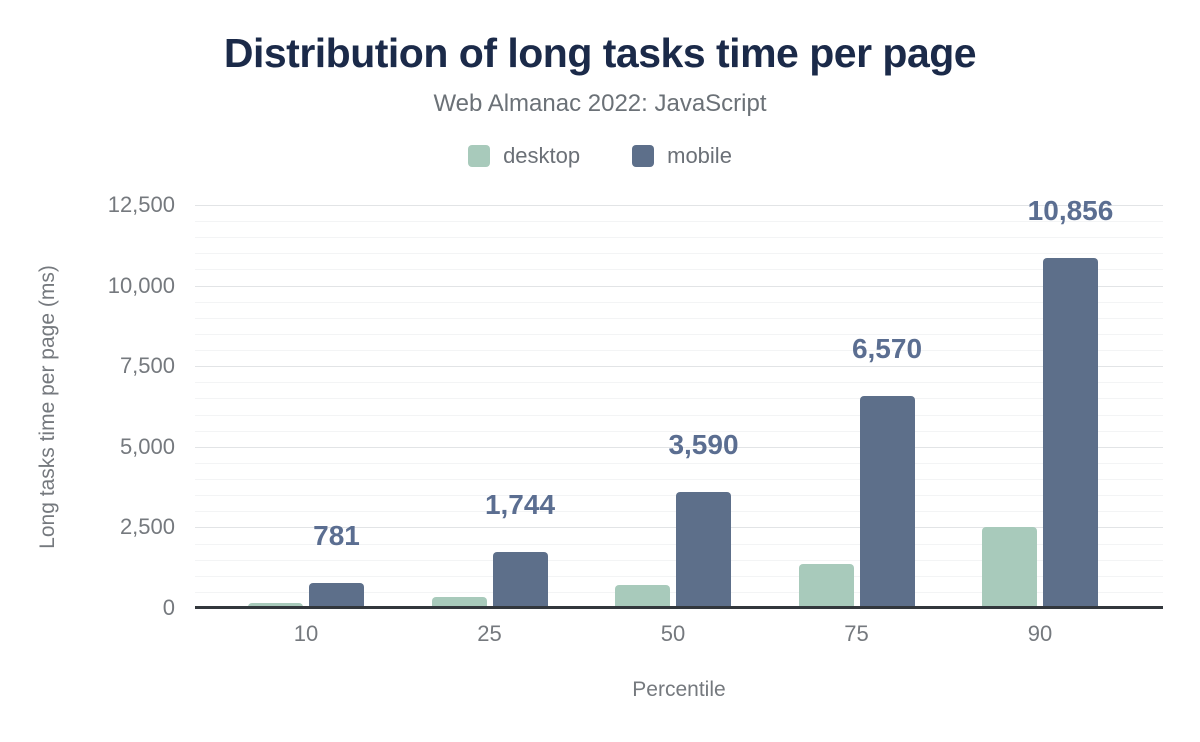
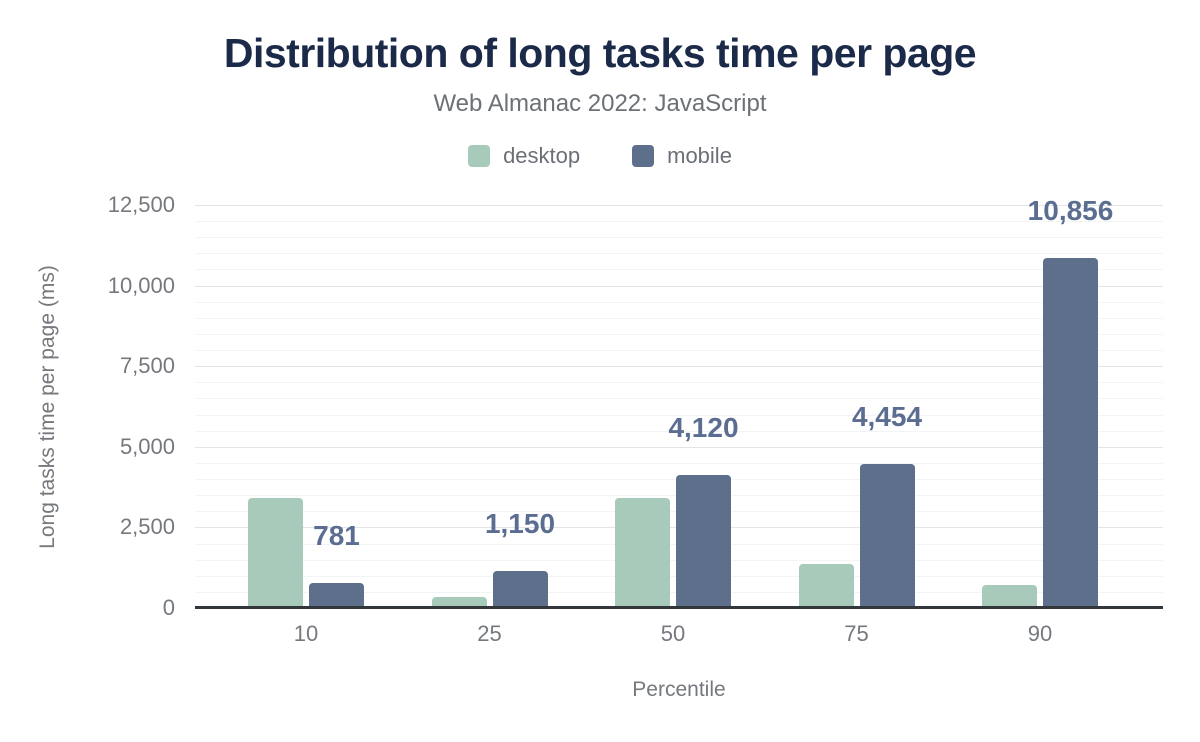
desktop/10: 200 -> 3400
mobile/25: 1,744 -> 1,150
desktop/50: 700 -> 3400
mobile/50: 3,590 -> 4,120
mobile/75: 6,570 -> 4,454
desktop/90: 2500 -> 700
